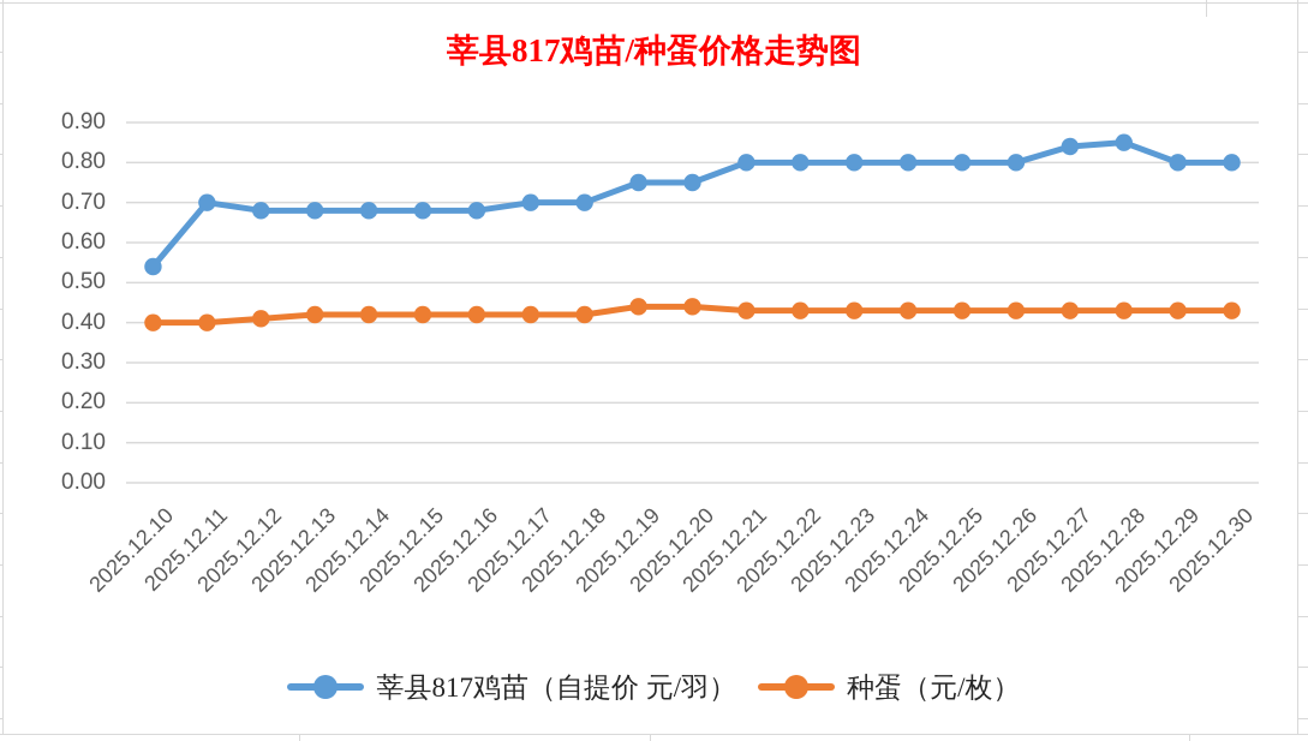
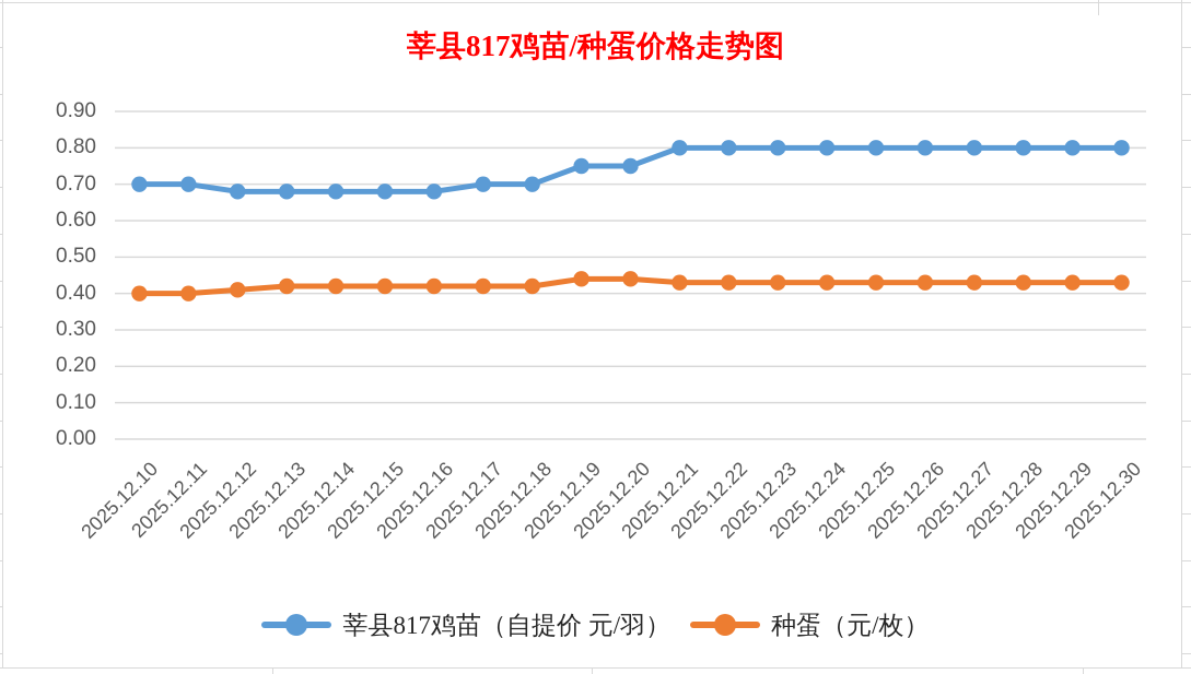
莘县817鸡苗（自提价 元/羽）/2025.12.10: 0.54 -> 0.70
莘县817鸡苗（自提价 元/羽）/2025.12.27: 0.84 -> 0.80
莘县817鸡苗（自提价 元/羽）/2025.12.28: 0.85 -> 0.80
